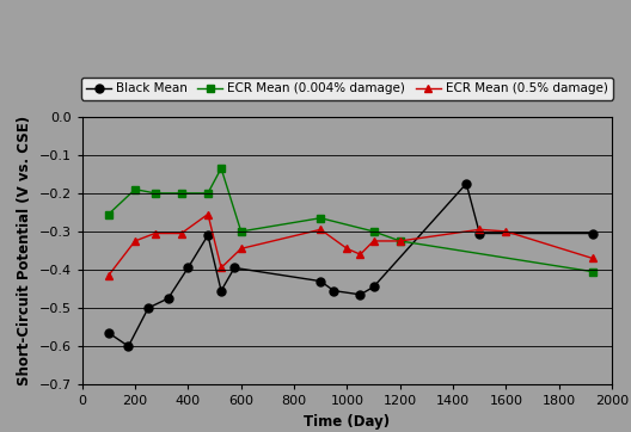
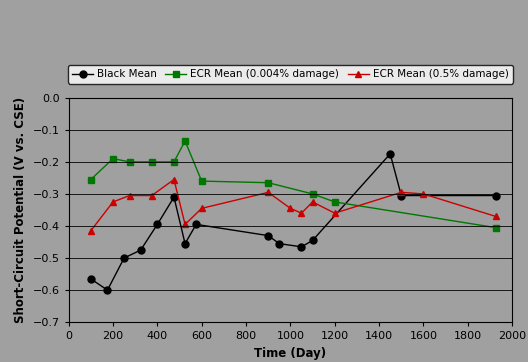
ECR Mean (0.004% damage)/600: -0.300 -> -0.260
ECR Mean (0.5% damage)/1200: -0.325 -> -0.360
